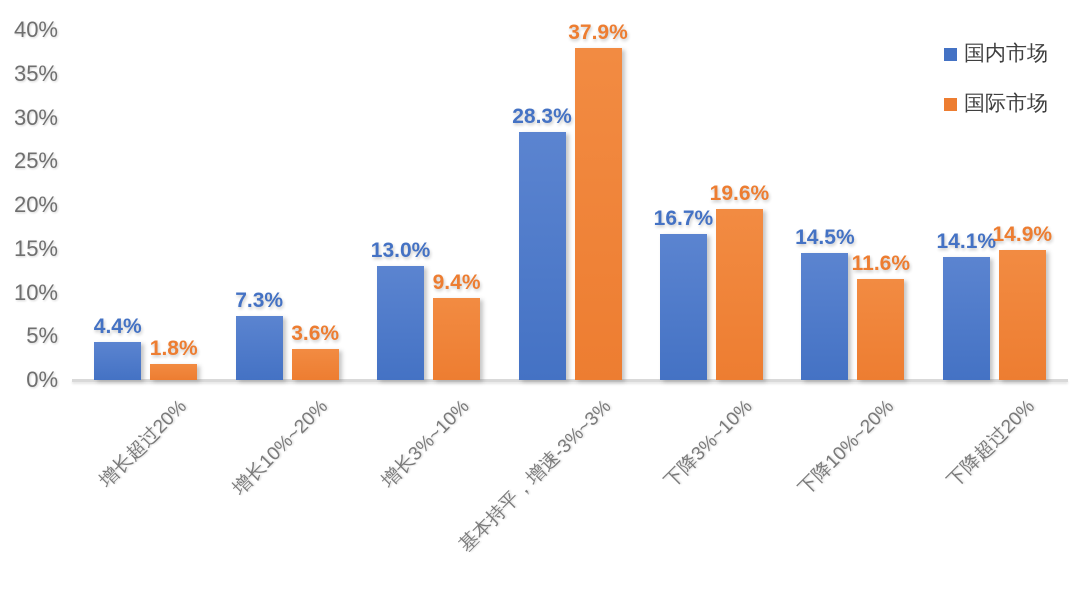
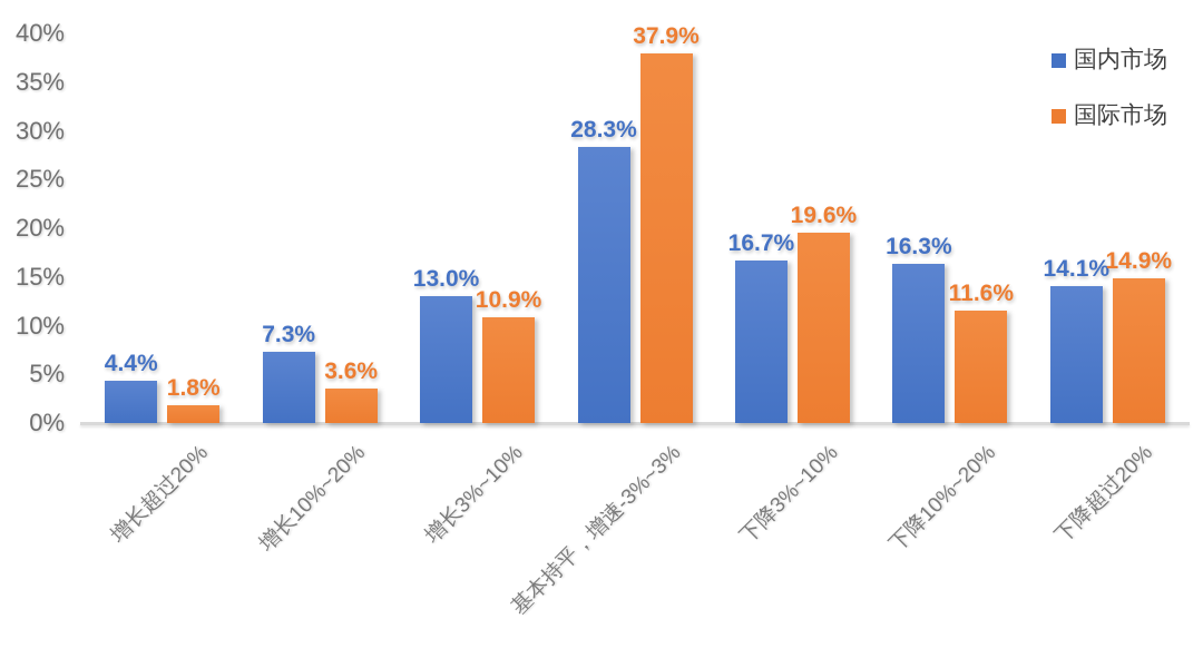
国际市场/增长3%~10%: 9.4% -> 10.9%
国内市场/下降10%~20%: 14.5% -> 16.3%
